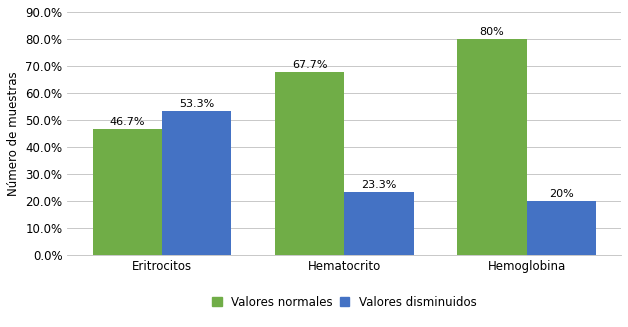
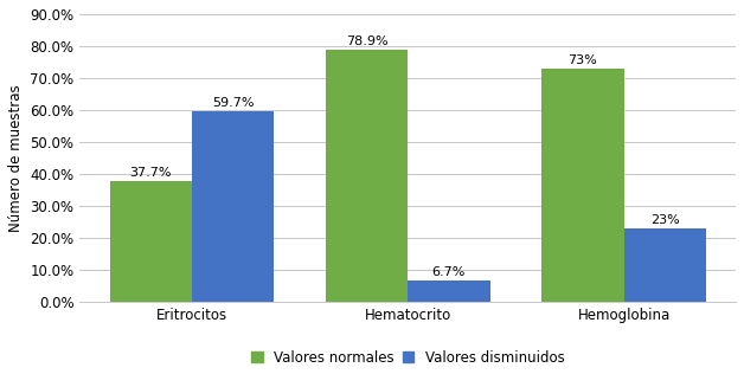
Valores normales/Eritrocitos: 46.7% -> 37.7%
Valores disminuidos/Eritrocitos: 53.3% -> 59.7%
Valores normales/Hematocrito: 67.7% -> 78.9%
Valores disminuidos/Hematocrito: 23.3% -> 6.7%
Valores normales/Hemoglobina: 80% -> 73%
Valores disminuidos/Hemoglobina: 20% -> 23%
